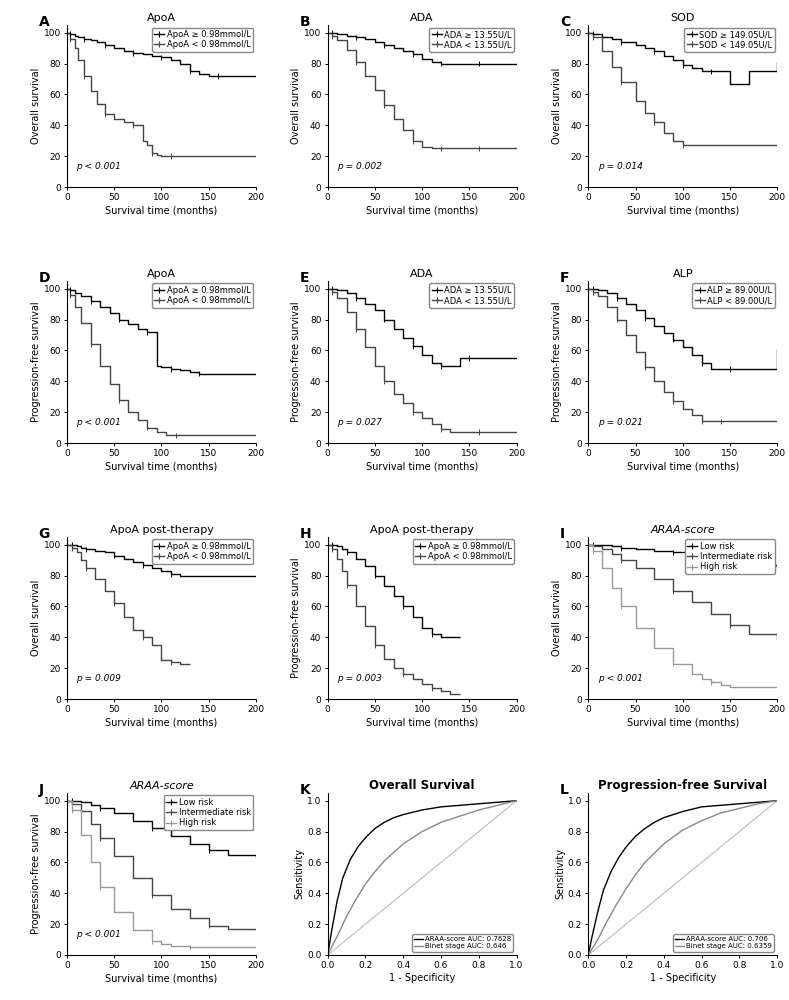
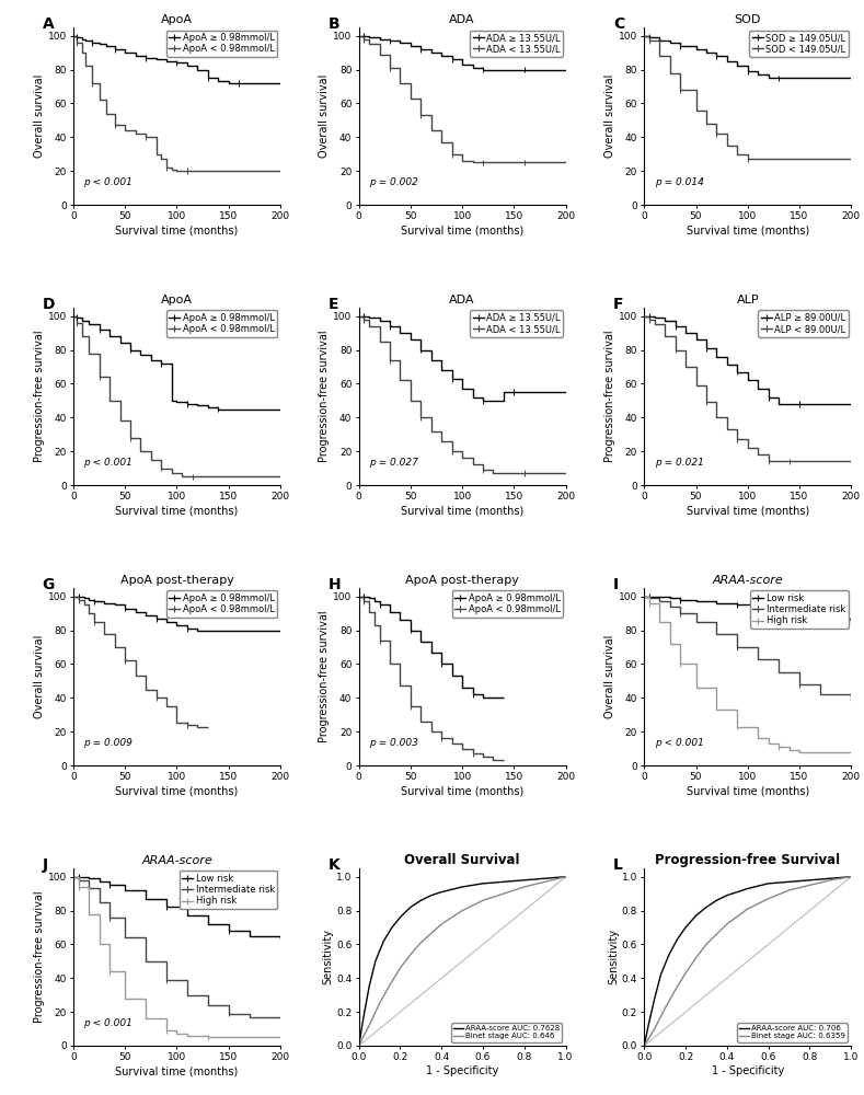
SOD/SOD ≥ 149.05U/L/150: 67 -> 75
SOD/SOD ≥ 149.05U/L/200: 81 -> 75
ALP/ALP ≥ 89.00U/L/200: 61 -> 48
